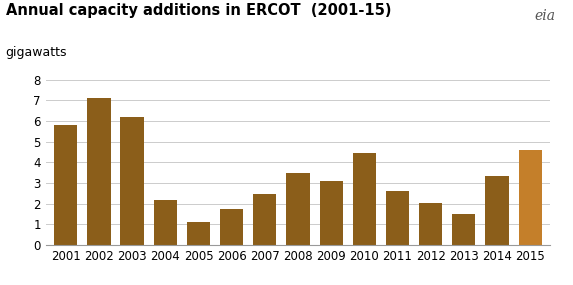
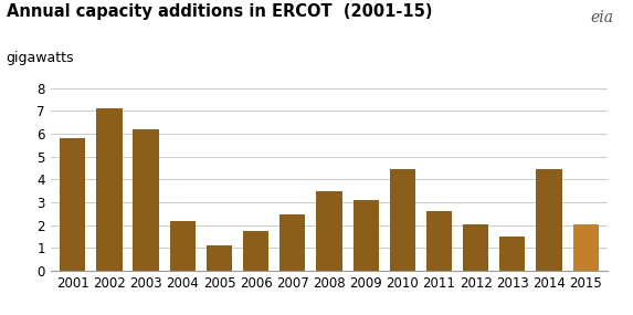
2014: 3.35 -> 4.45
2015: 4.60 -> 2.05
